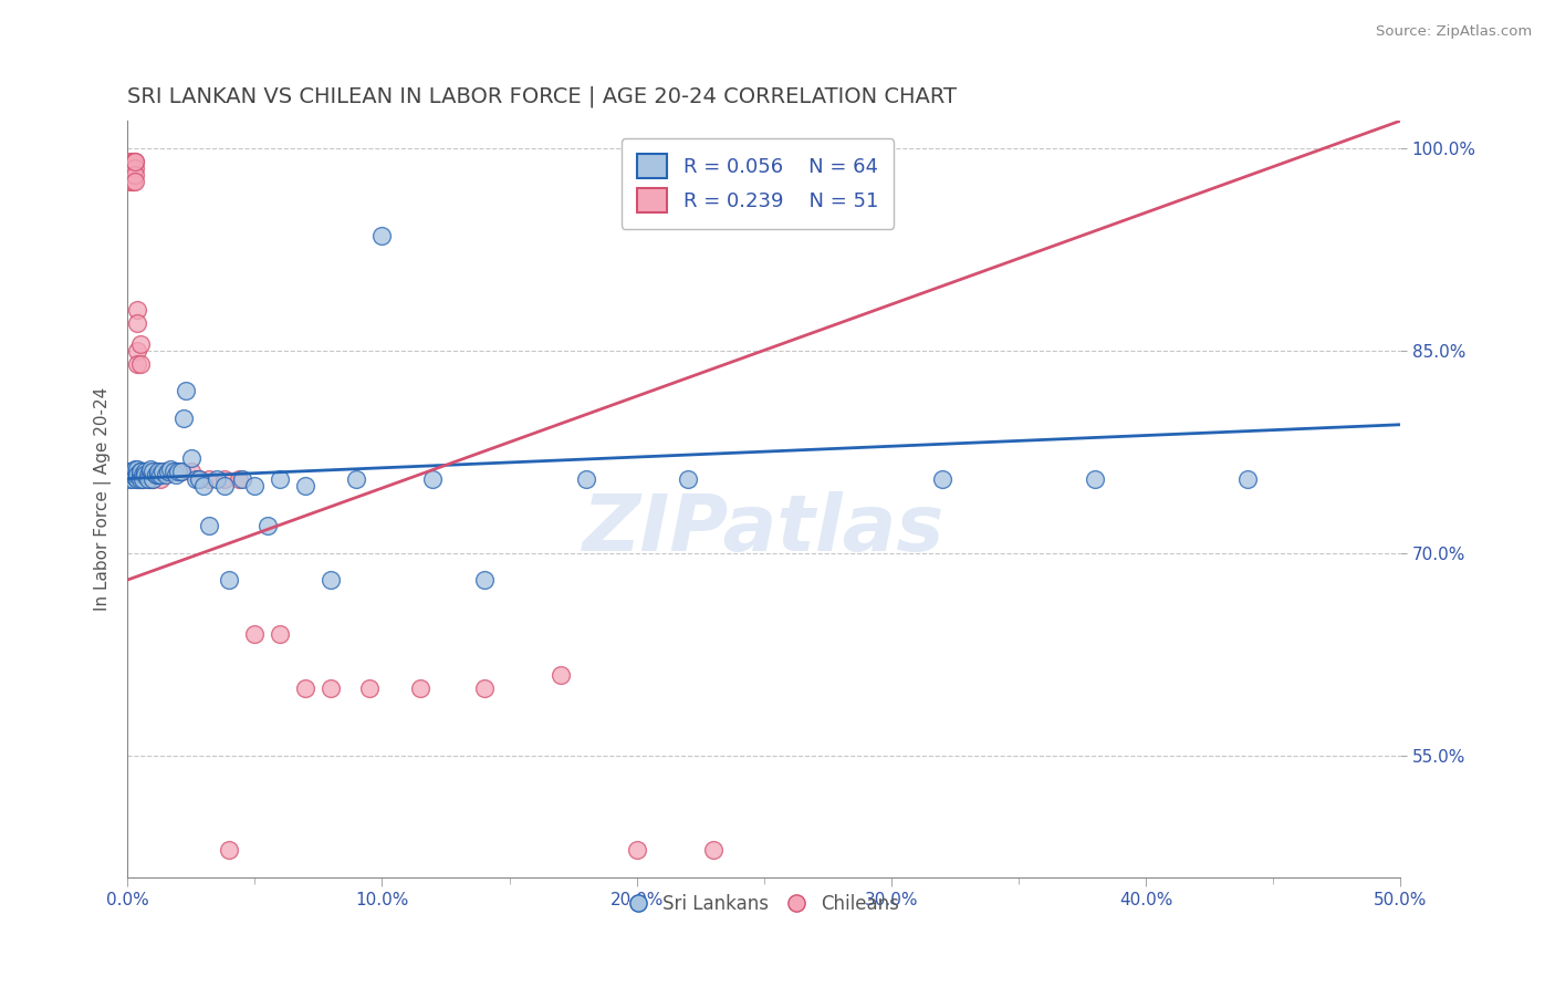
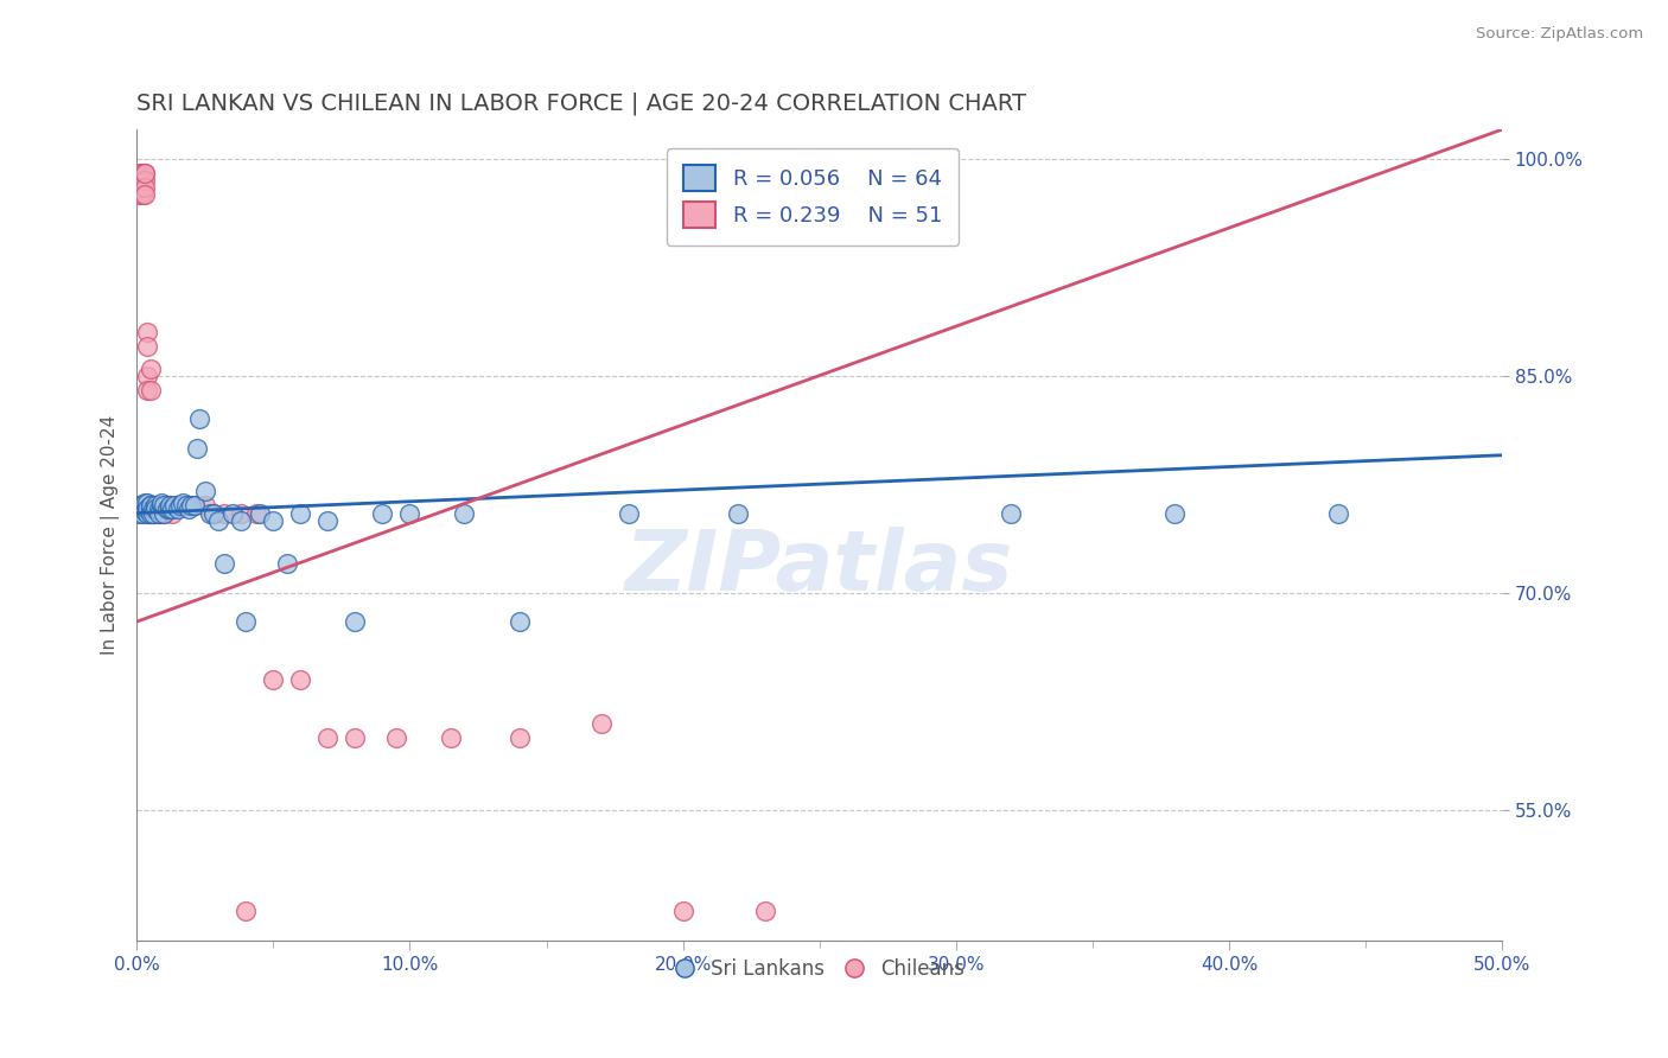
Sri Lankans/10.0%: 93.5% -> 75.5%
